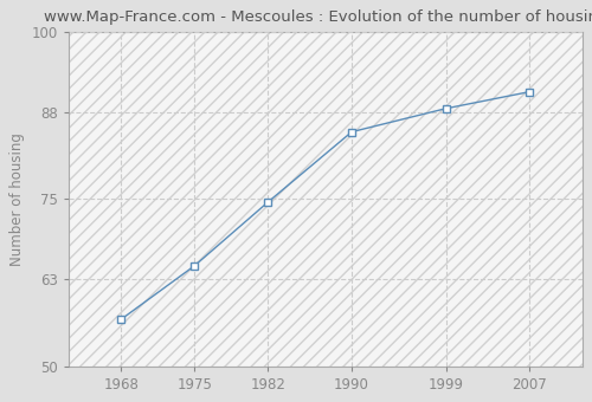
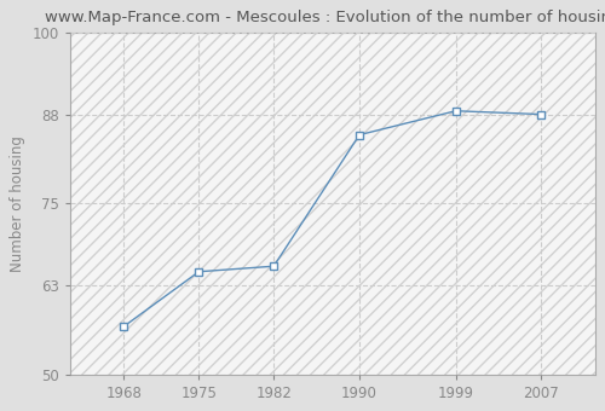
1982: 74.5 -> 65.8
2007: 91.0 -> 88.0
